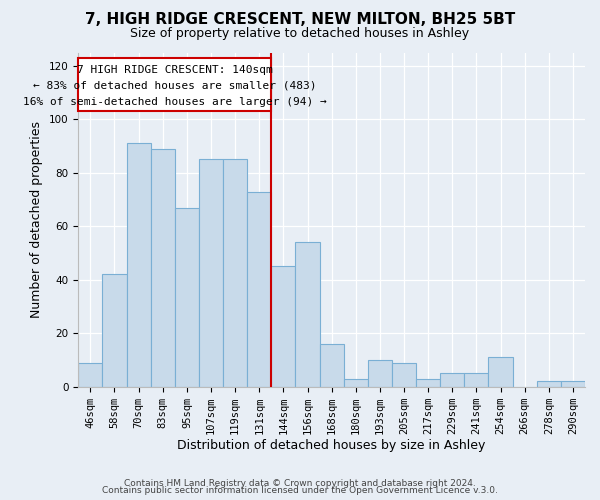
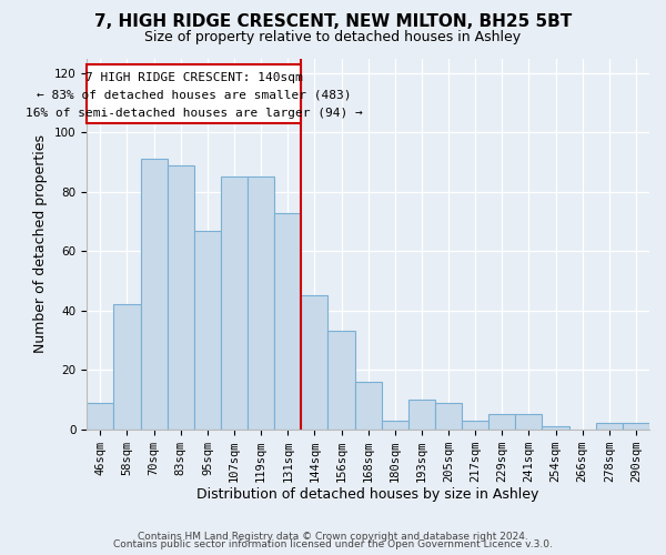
156sqm: 54 -> 33
254sqm: 11 -> 1
